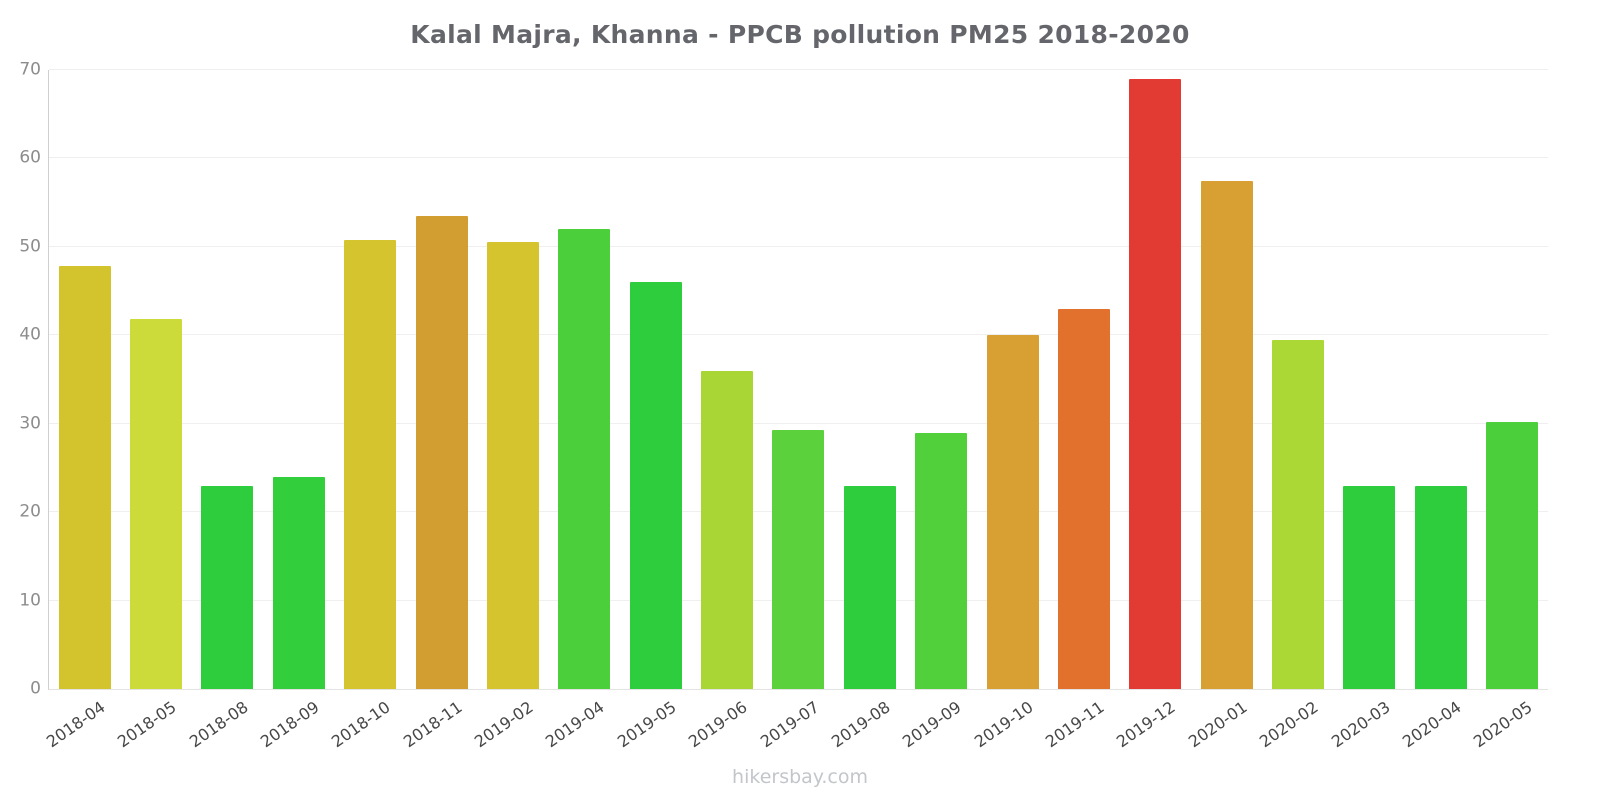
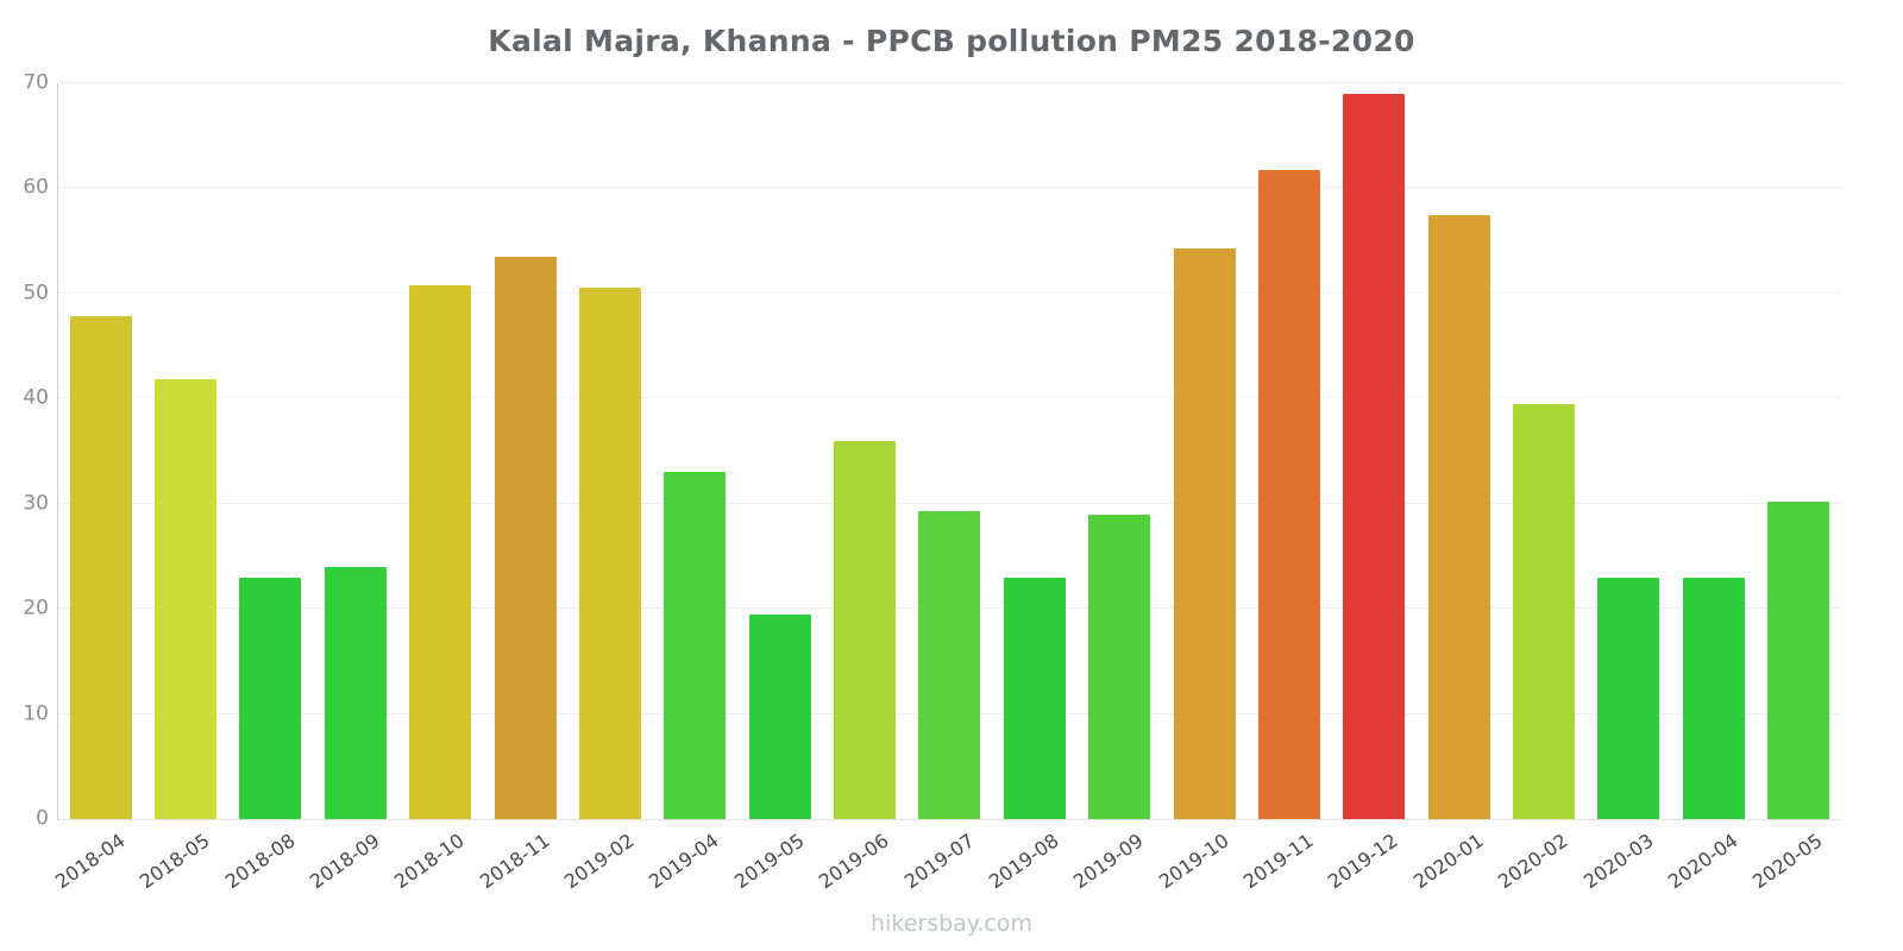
2019-04: 52 -> 33
2019-05: 46 -> 20
2019-10: 40 -> 54
2019-11: 43 -> 62
